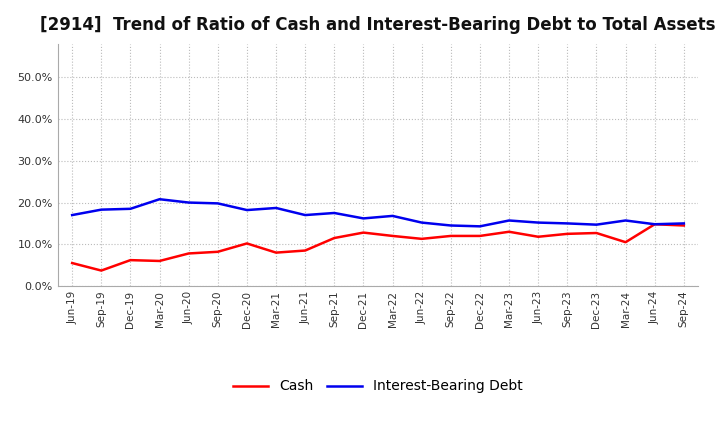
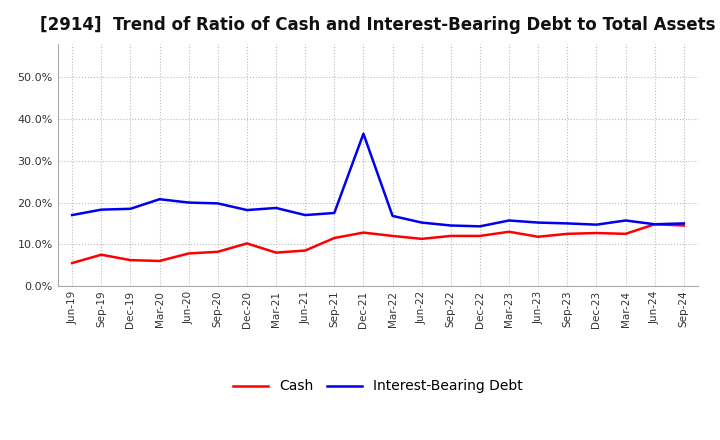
Cash/Sep-19: 3.7% -> 7.5%
Interest-Bearing Debt/Dec-21: 16.2% -> 36.5%
Cash/Mar-24: 10.5% -> 12.5%
